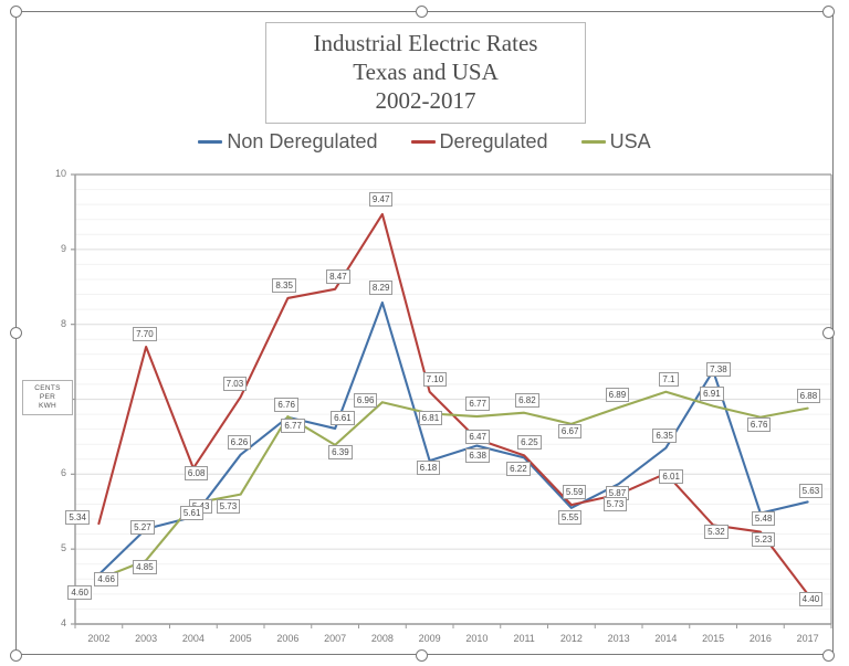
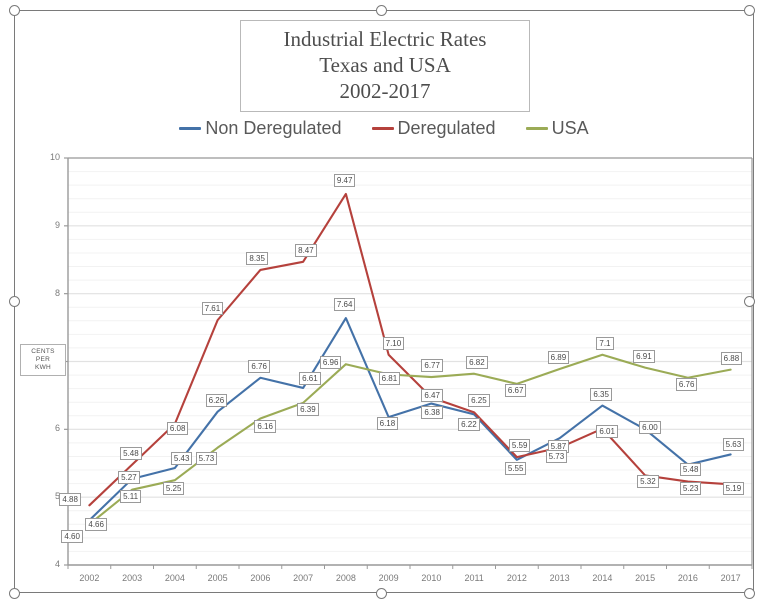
Deregulated/2002: 5.34 -> 4.88
Deregulated/2003: 7.70 -> 5.48
USA/2003: 4.85 -> 5.11
USA/2004: 5.61 -> 5.25
Deregulated/2005: 7.03 -> 7.61
USA/2006: 6.77 -> 6.16
Non Deregulated/2008: 8.29 -> 7.64
Non Deregulated/2015: 7.38 -> 6.00
Deregulated/2017: 4.40 -> 5.19
